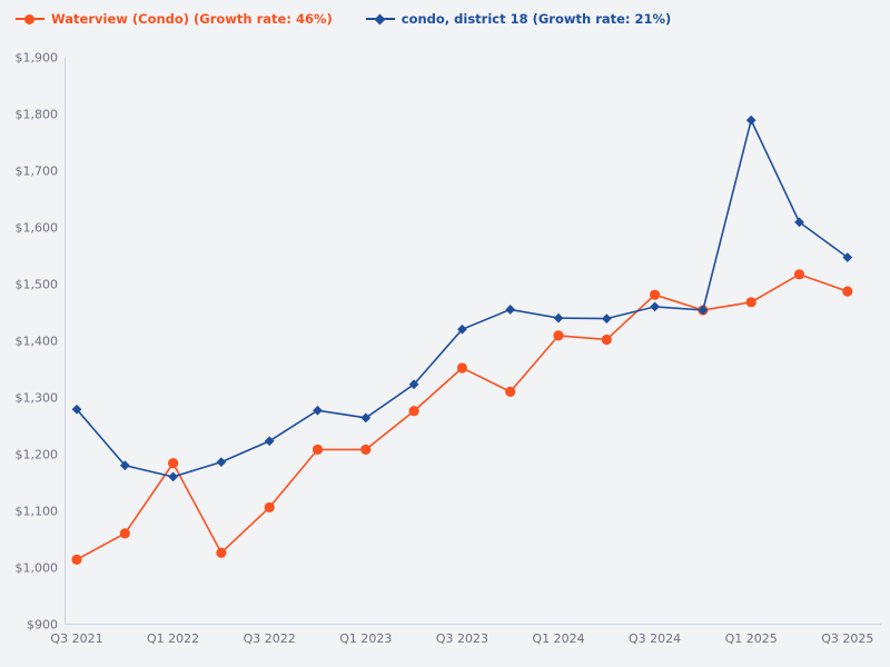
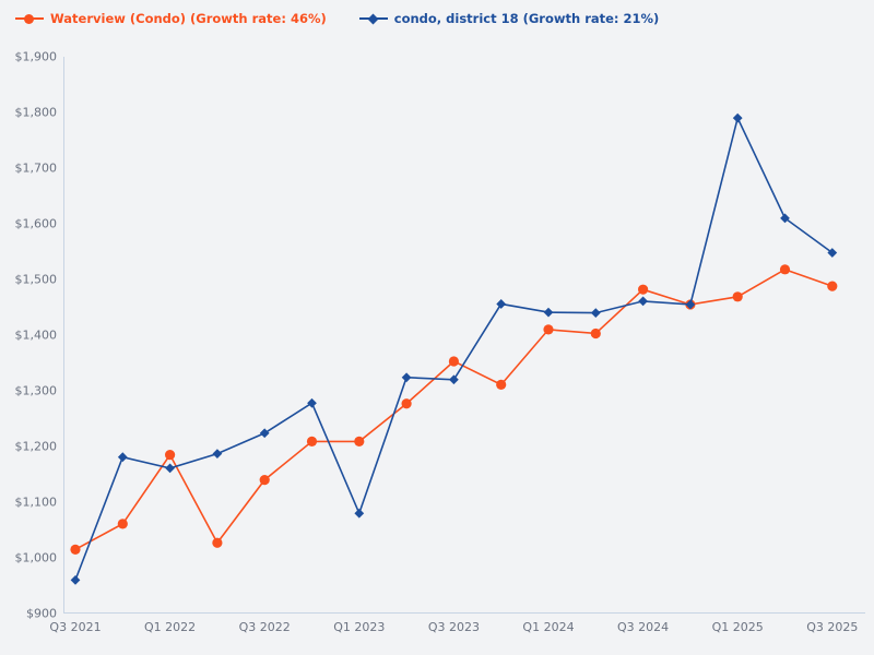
condo, district 18 (Growth rate: 21%)/Q3 2021: $1280 -> $960
Waterview (Condo) (Growth rate: 46%)/Q3 2022: $1110 -> $1140
condo, district 18 (Growth rate: 21%)/Q1 2023: $1260 -> $1080
condo, district 18 (Growth rate: 21%)/Q3 2023: $1420 -> $1320
